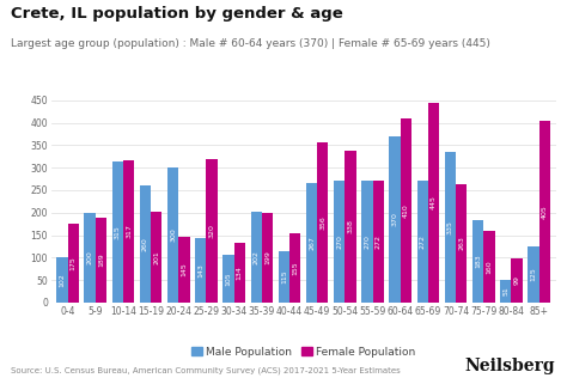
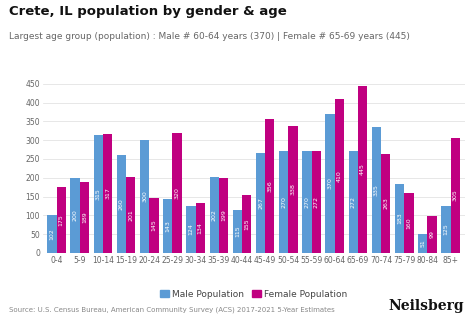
Male Population/30-34: 105 -> 124
Female Population/85+: 405 -> 305
